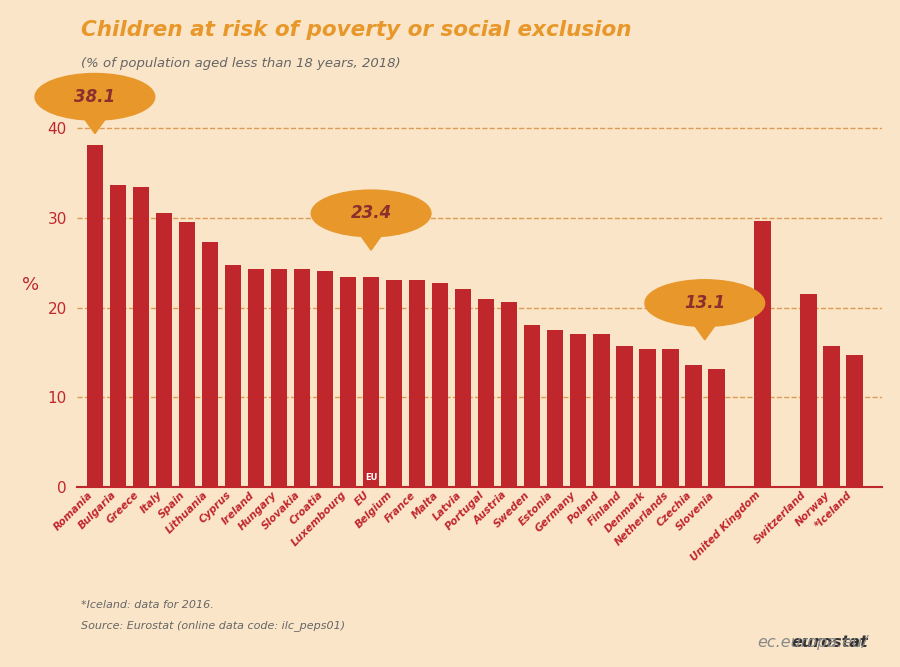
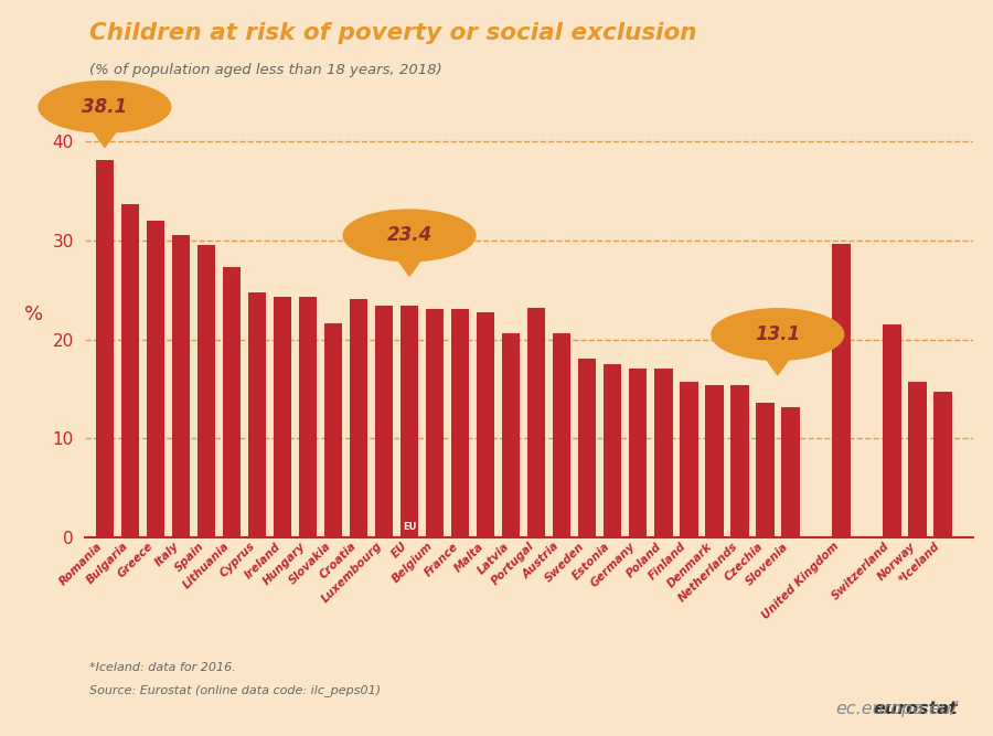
Greece: 33.5 -> 32.0
Slovakia: 24.3 -> 21.6
Latvia: 22.1 -> 20.6
Portugal: 21.0 -> 23.2
